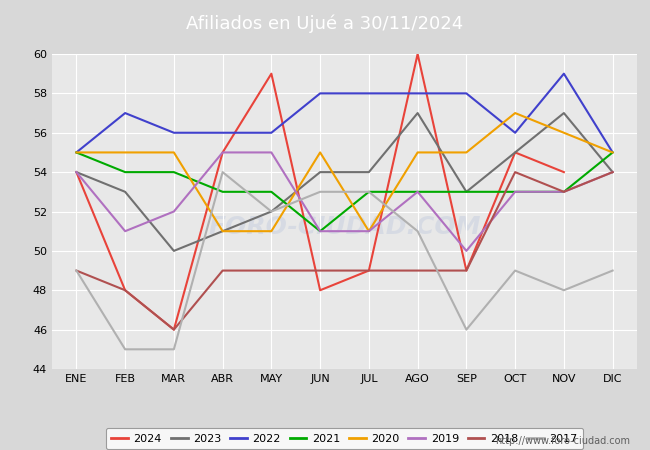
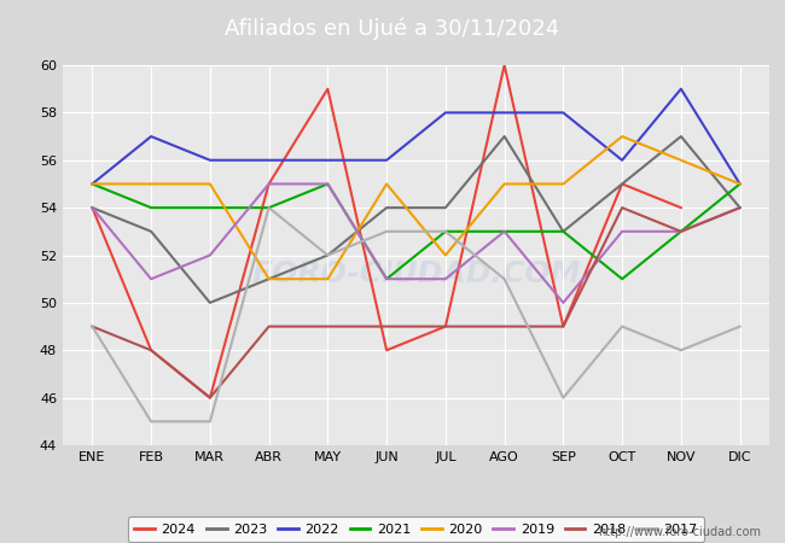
2021/ABR: 53 -> 54
2021/MAY: 53 -> 55
2022/JUN: 58 -> 56
2020/JUL: 51 -> 52
2021/OCT: 53 -> 51
